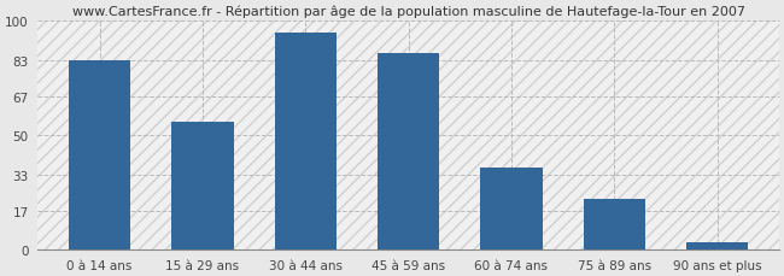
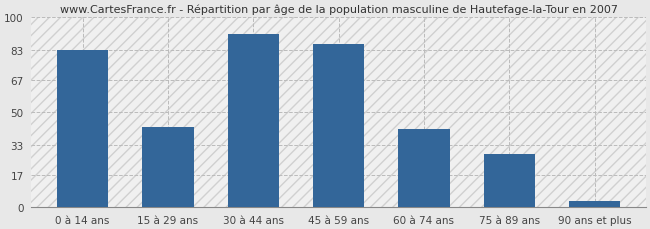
15 à 29 ans: 56 -> 42
30 à 44 ans: 95 -> 91
60 à 74 ans: 36 -> 41
75 à 89 ans: 22 -> 28
